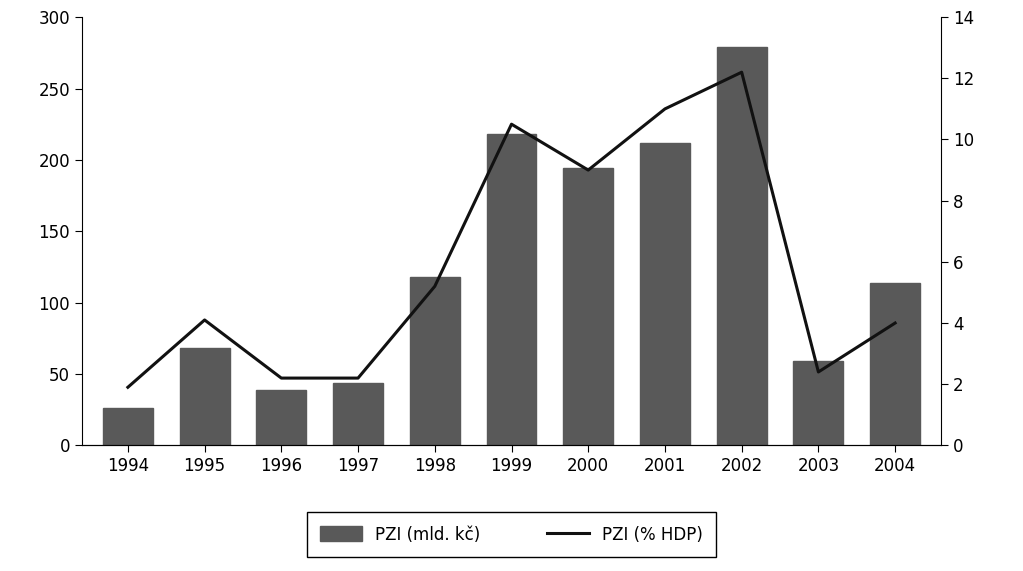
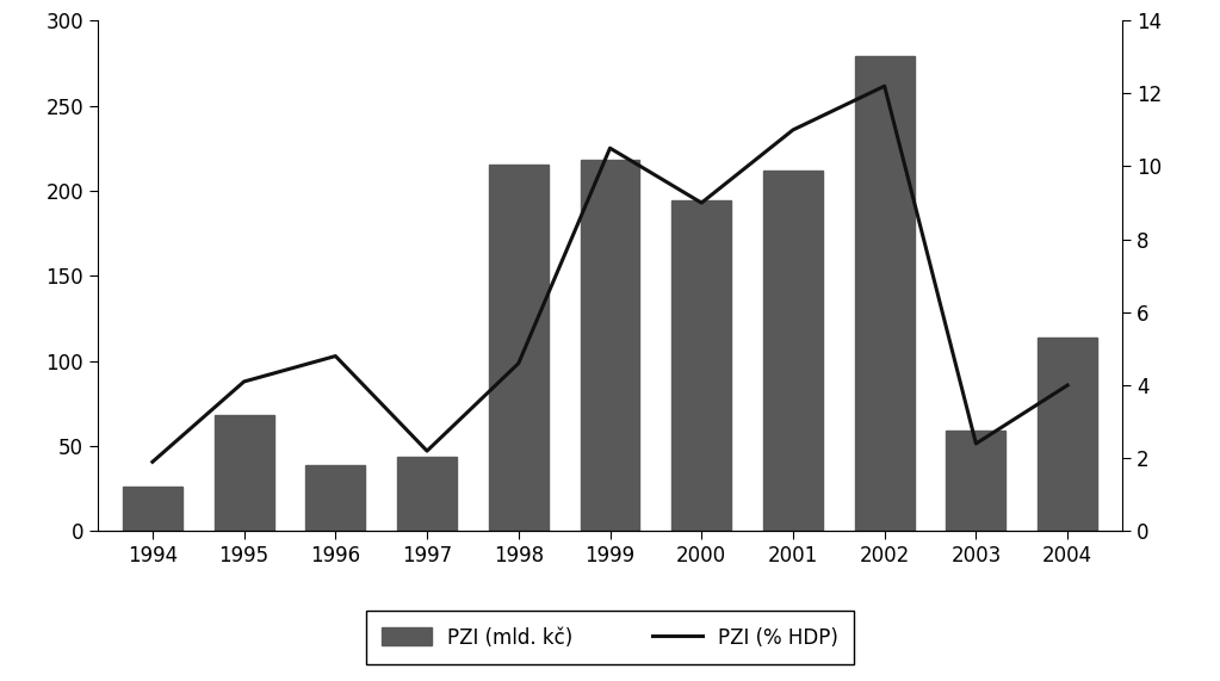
PZI (% HDP)/1996: 2.2 -> 4.8
PZI (mld. kč)/1998: 118 -> 215
PZI (% HDP)/1998: 5.2 -> 4.6
